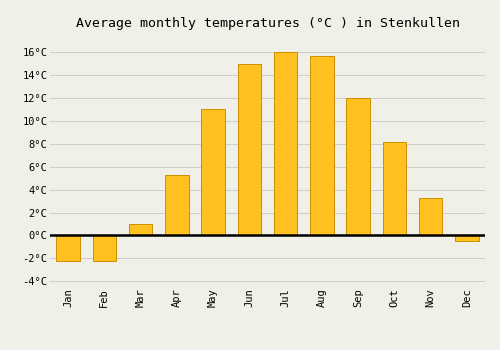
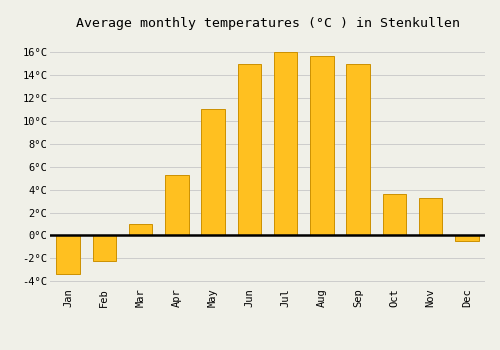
Jan: -2.2°C -> -3.4°C
Sep: 12.0°C -> 15.0°C
Oct: 8.2°C -> 3.6°C
